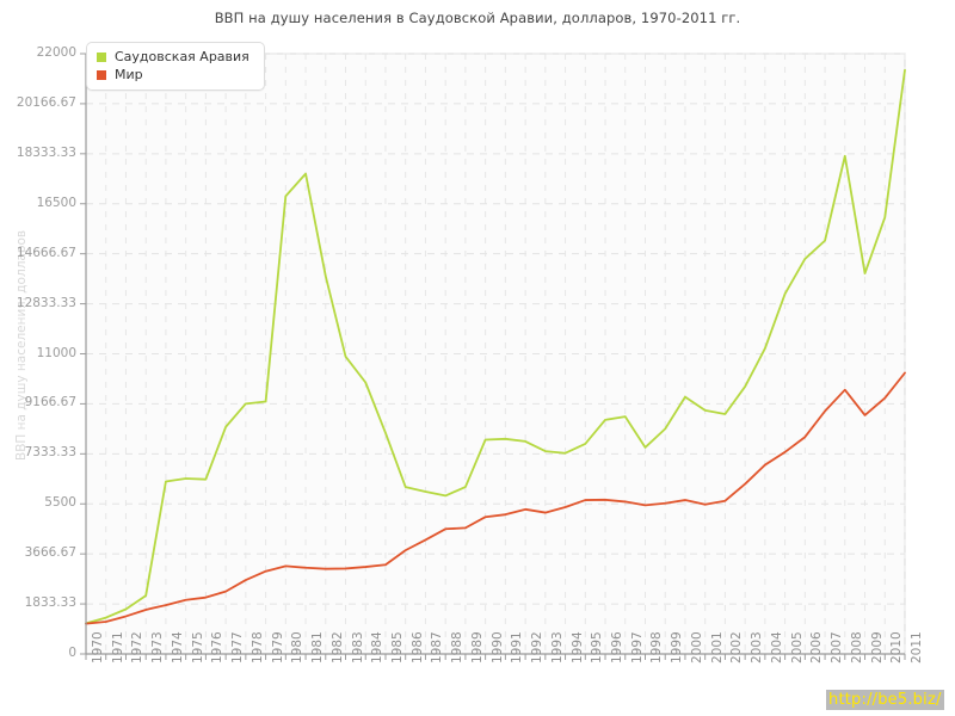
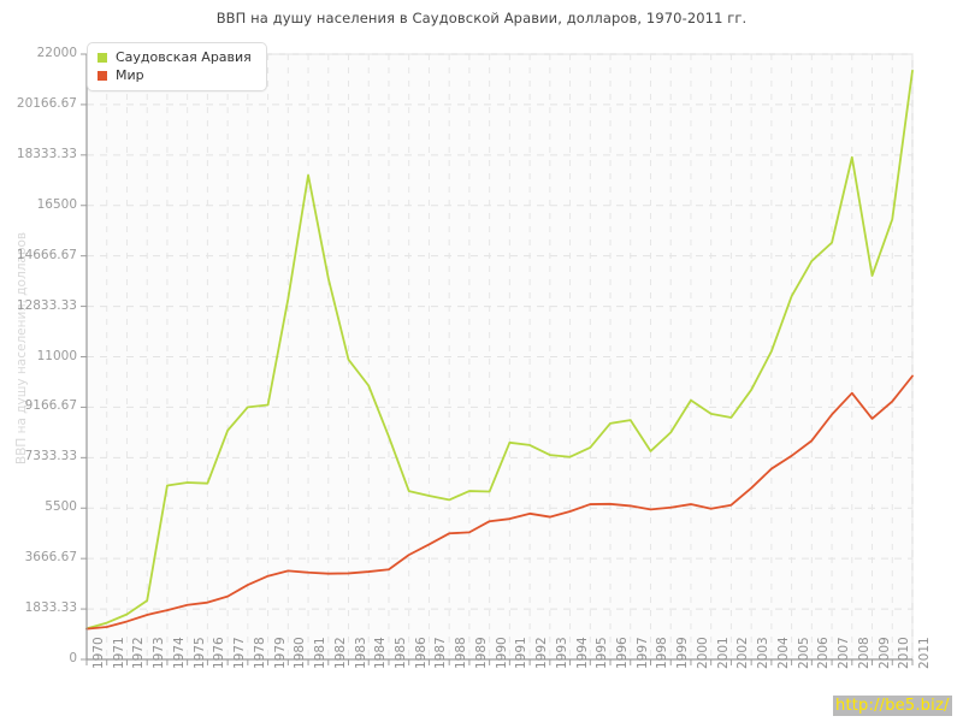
Саудовская Аравия/1980: 16800 -> 13100
Саудовская Аравия/1990: 7800 -> 6100
